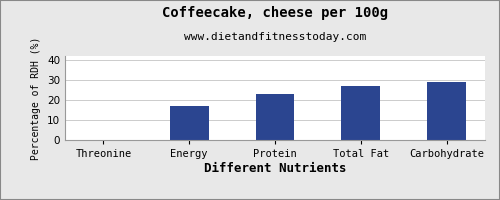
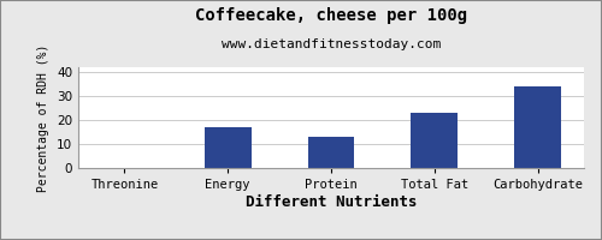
Protein: 23 -> 13
Total Fat: 27 -> 23
Carbohydrate: 29 -> 34
